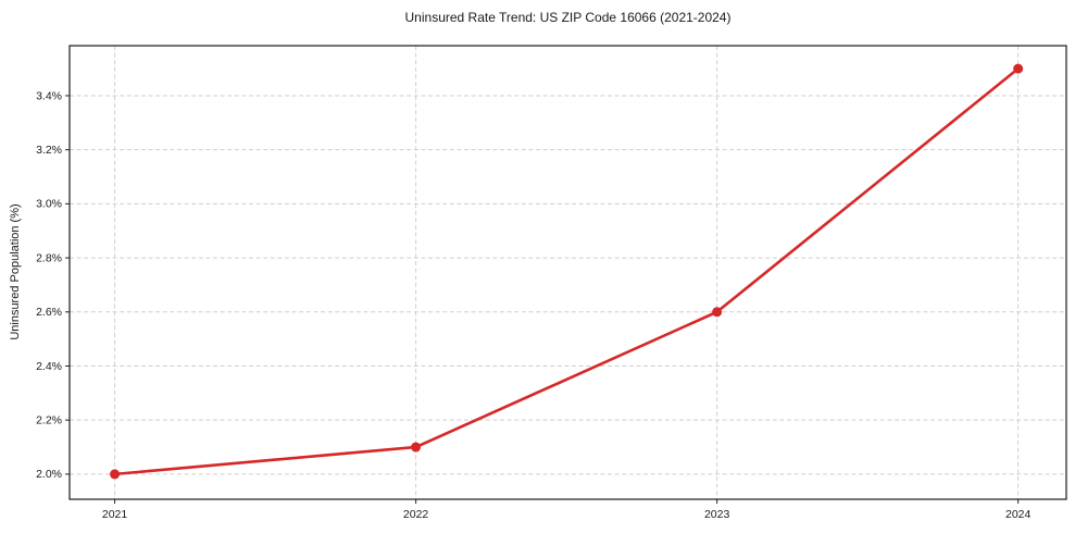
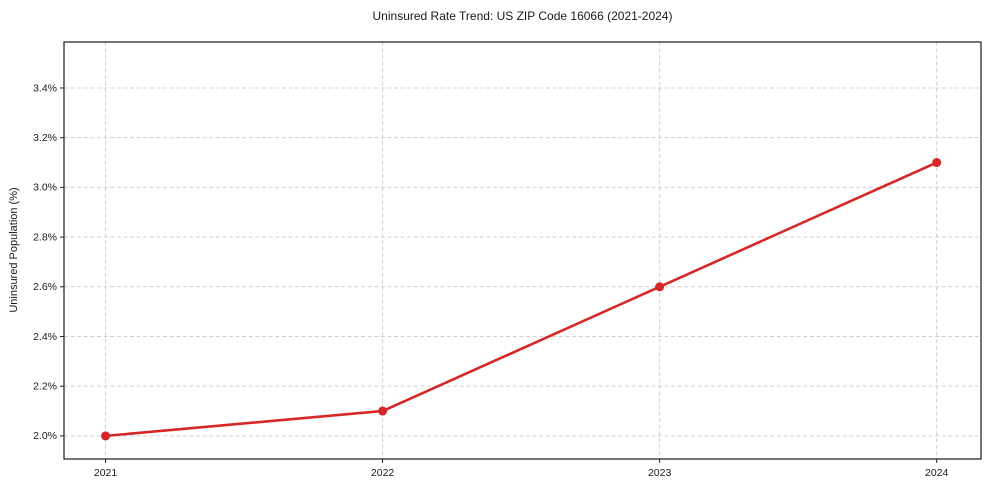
2024: 3.5% -> 3.1%
